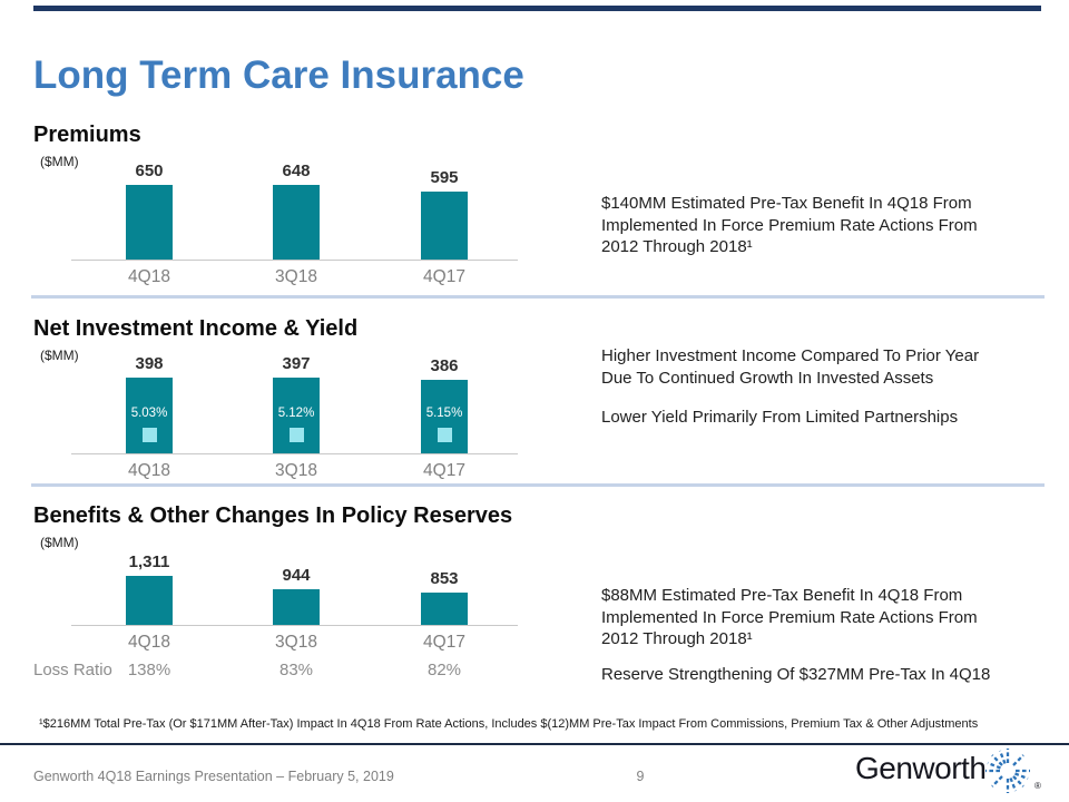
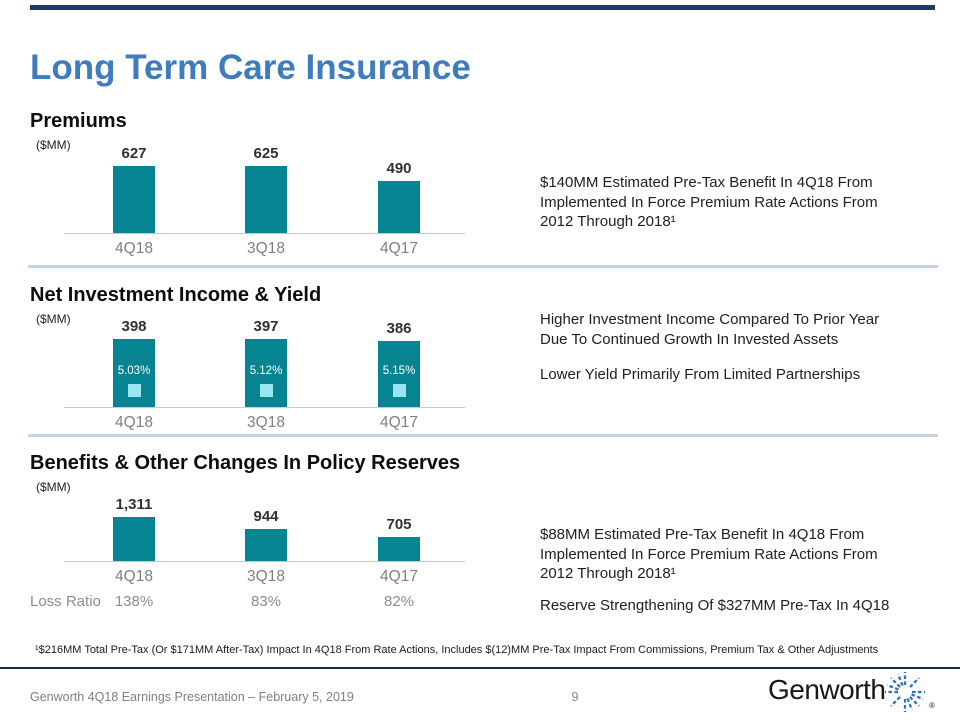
Premiums/4Q18: 650 -> 627
Premiums/3Q18: 648 -> 625
Premiums/4Q17: 595 -> 490
Benefits & Other Changes In Policy Reserves/4Q17: 853 -> 705
